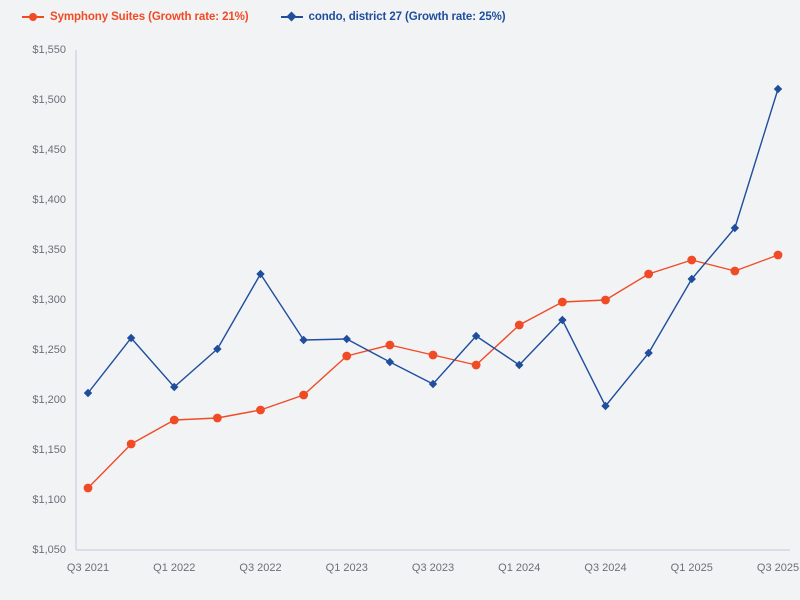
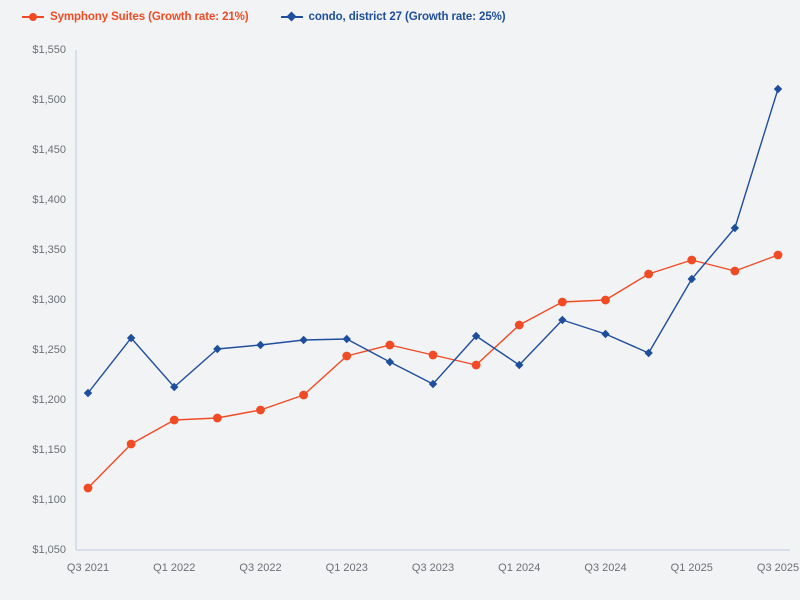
condo, district 27 (Growth rate: 25%)/Q3 2022: $1326 -> $1255
condo, district 27 (Growth rate: 25%)/Q3 2024: $1194 -> $1266
